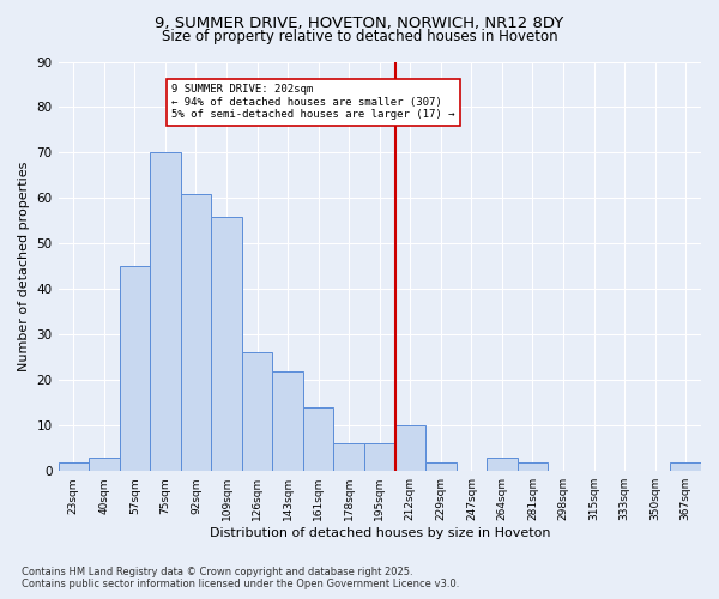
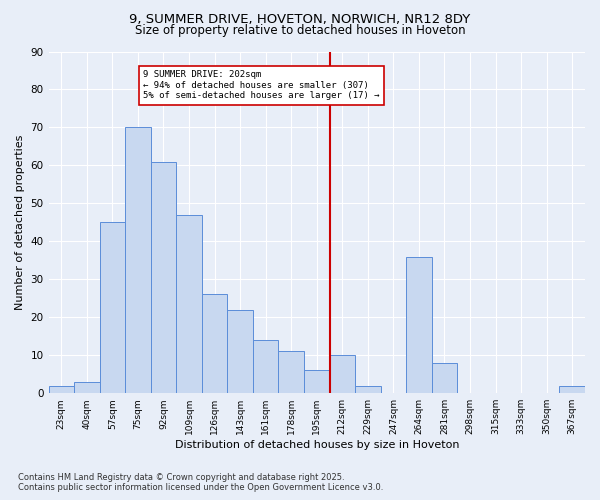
109sqm: 56 -> 47
178sqm: 6 -> 11
264sqm: 3 -> 36
281sqm: 2 -> 8
